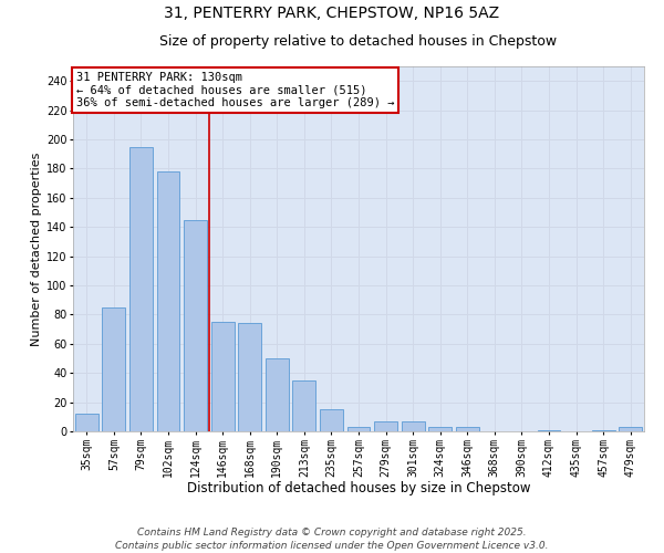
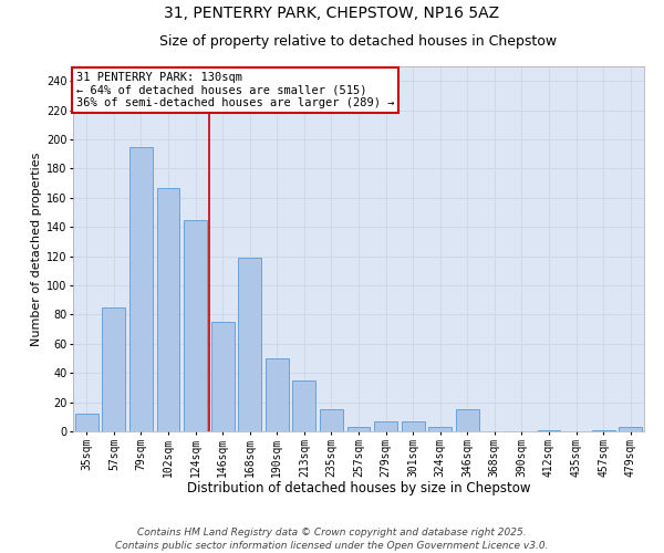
102sqm: 178 -> 167
168sqm: 74 -> 119
346sqm: 3 -> 15
